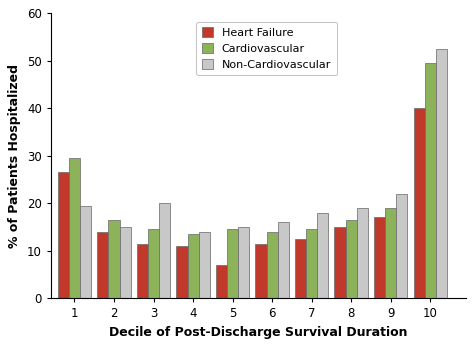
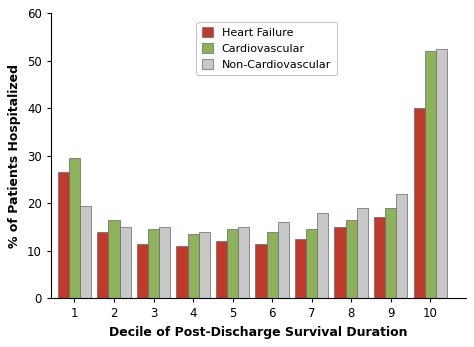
Non-Cardiovascular/3: 20.0 -> 15.0
Heart Failure/5: 7.0 -> 12.0
Cardiovascular/10: 49.5 -> 52.0
